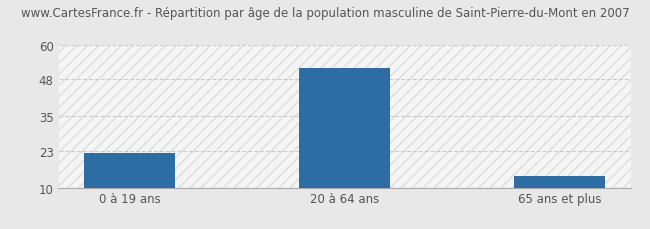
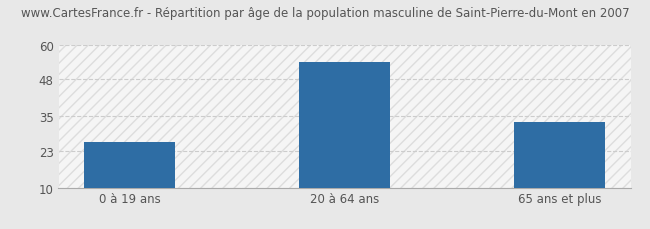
0 à 19 ans: 22 -> 26
20 à 64 ans: 52 -> 54
65 ans et plus: 14 -> 33
